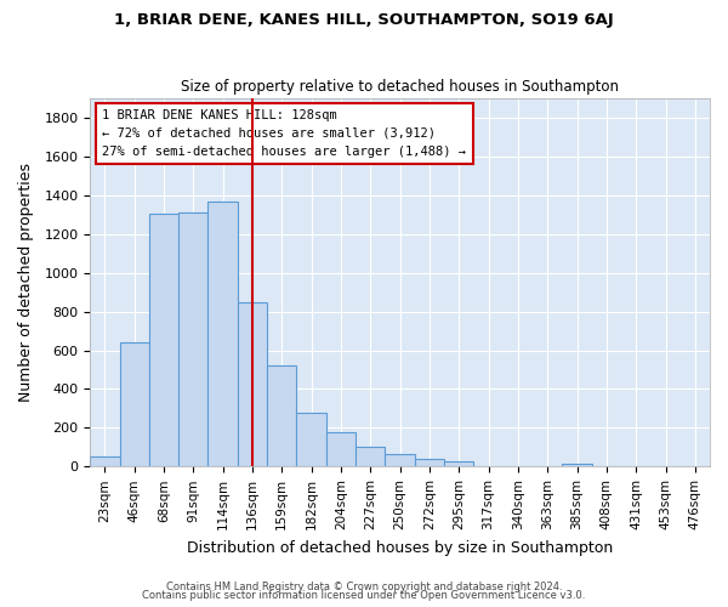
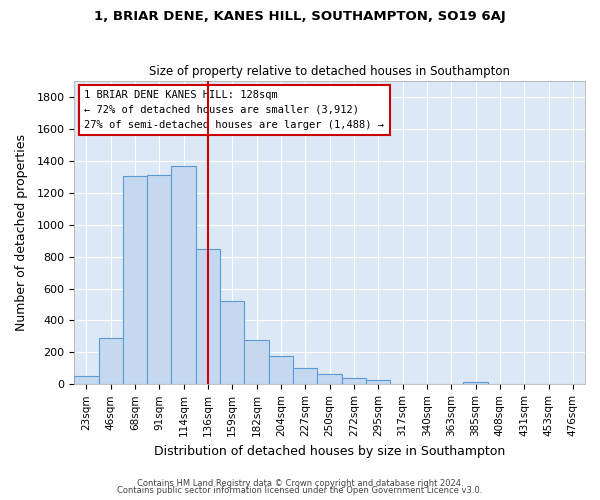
46sqm: 640 -> 290
